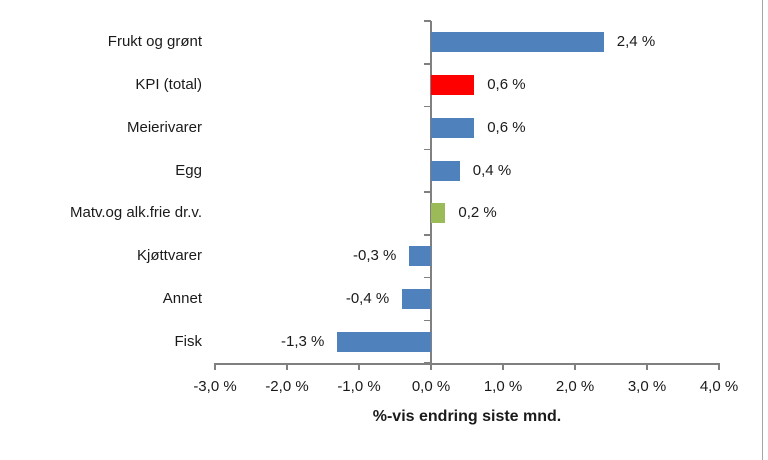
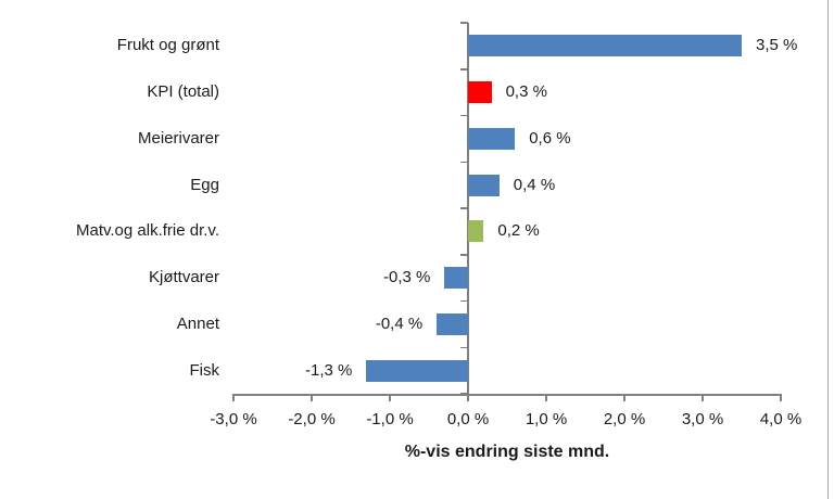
Frukt og grønt: 2,4 -> 3,5
KPI (total): 0,6 -> 0,3
